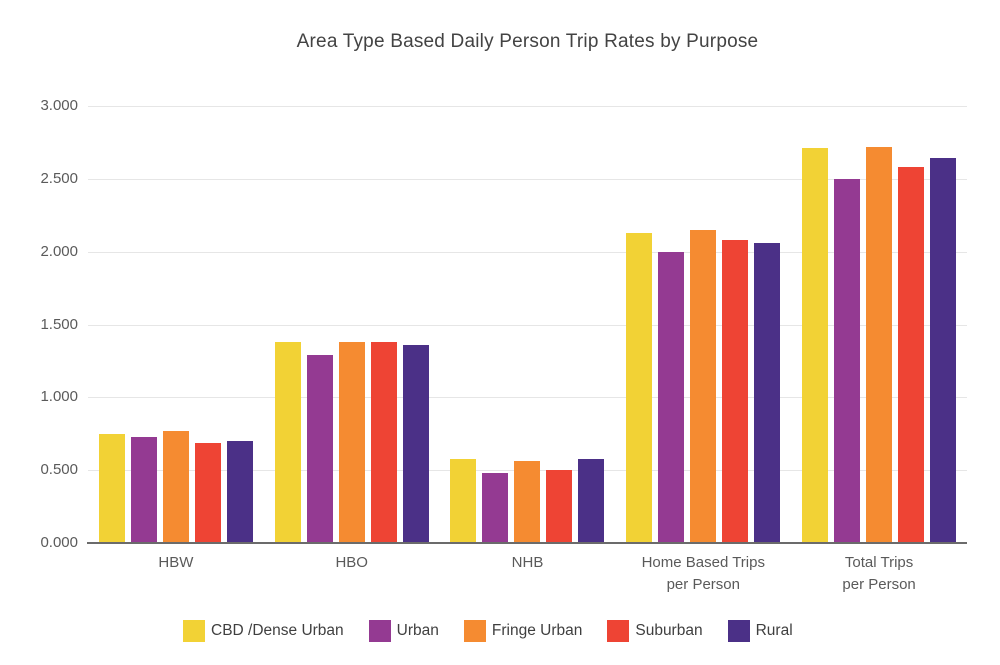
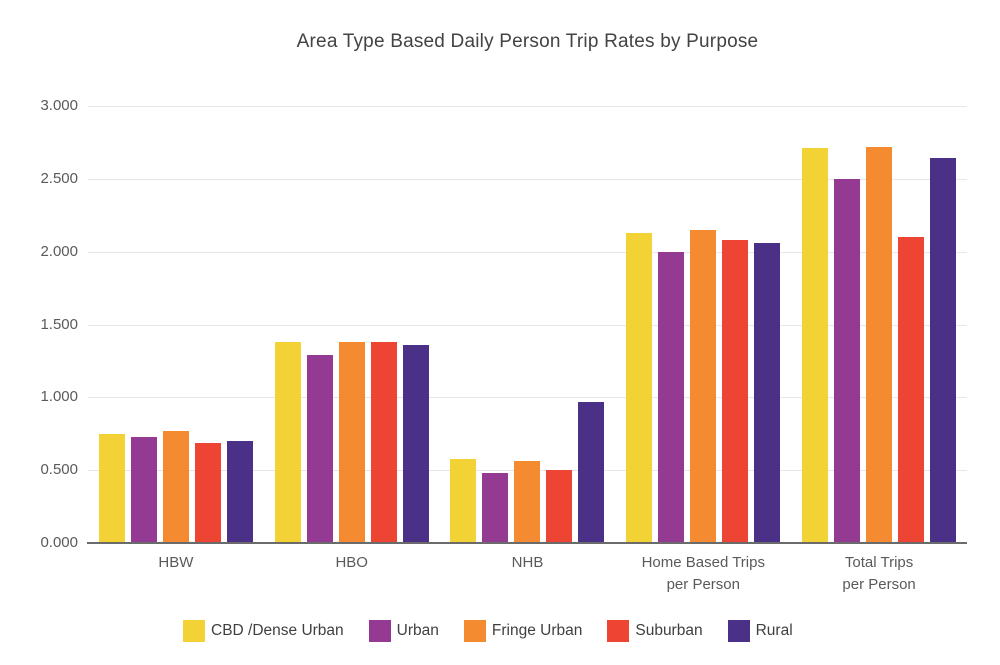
Rural/NHB: 0.58 -> 0.97
Suburban/Total Trips per Person: 2.58 -> 2.10
